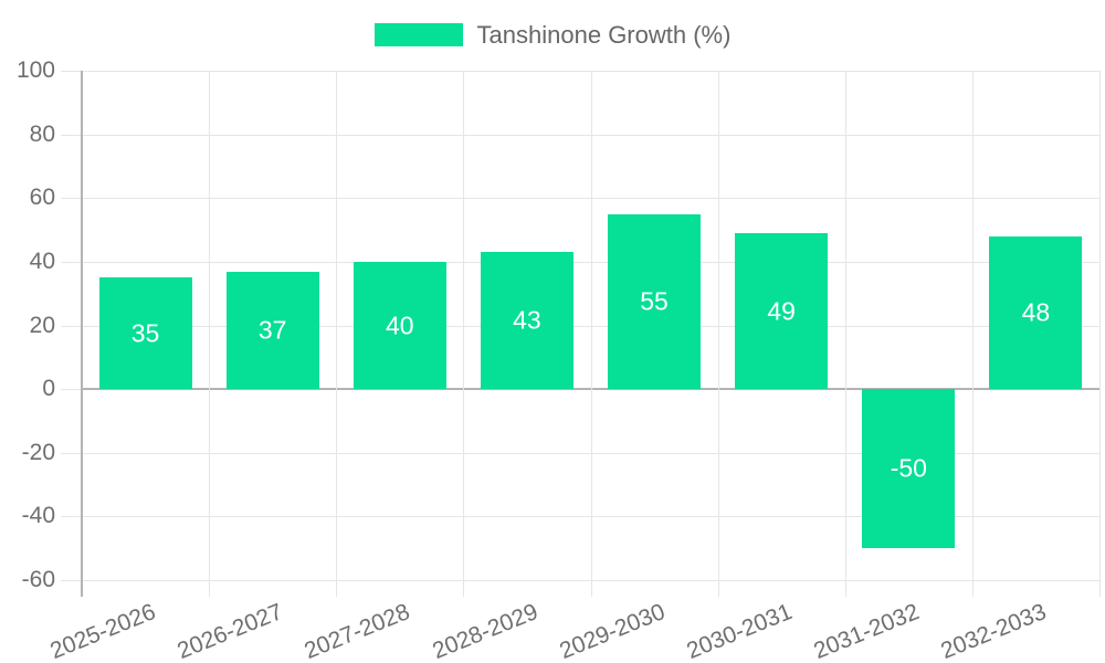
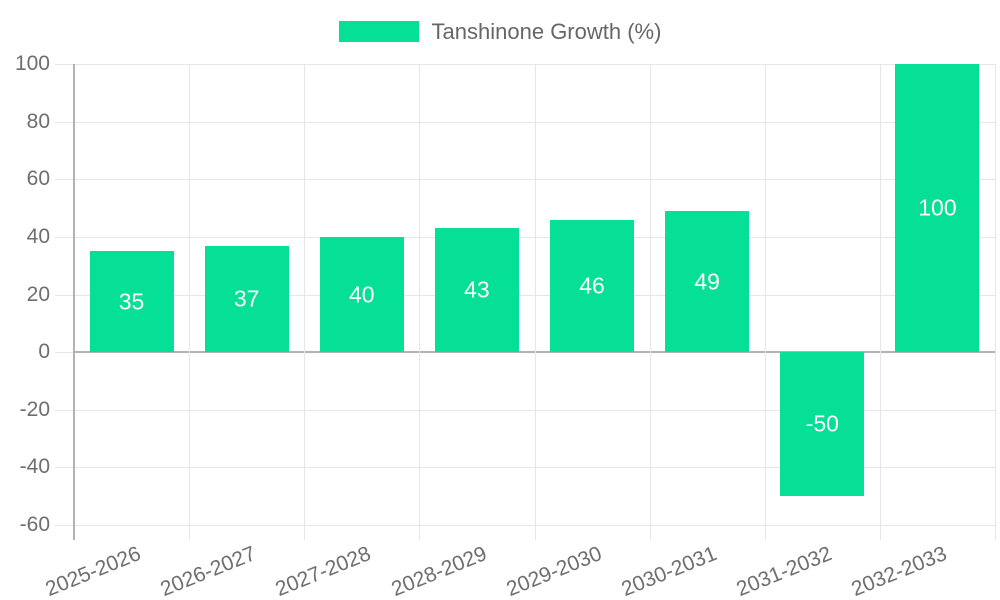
2029-2030: 55 -> 46
2032-2033: 48 -> 100
